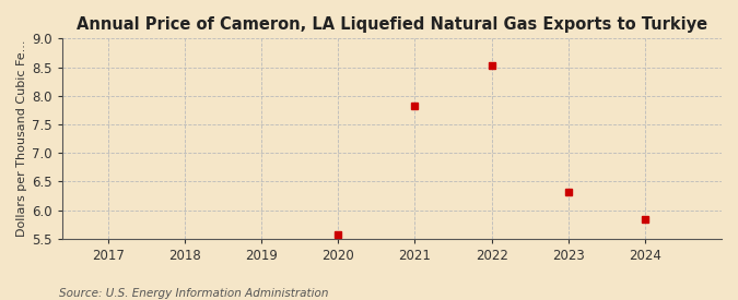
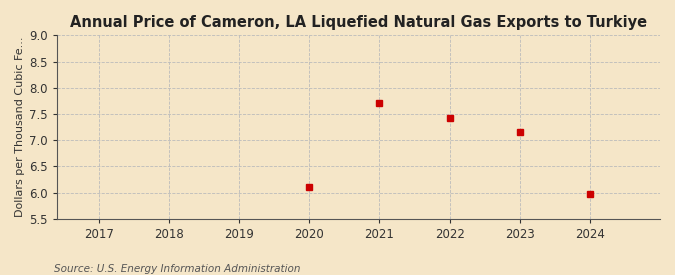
2020: 5.58 -> 6.10
2021: 7.83 -> 7.70
2022: 8.53 -> 7.42
2023: 6.32 -> 7.16
2024: 5.84 -> 5.98
